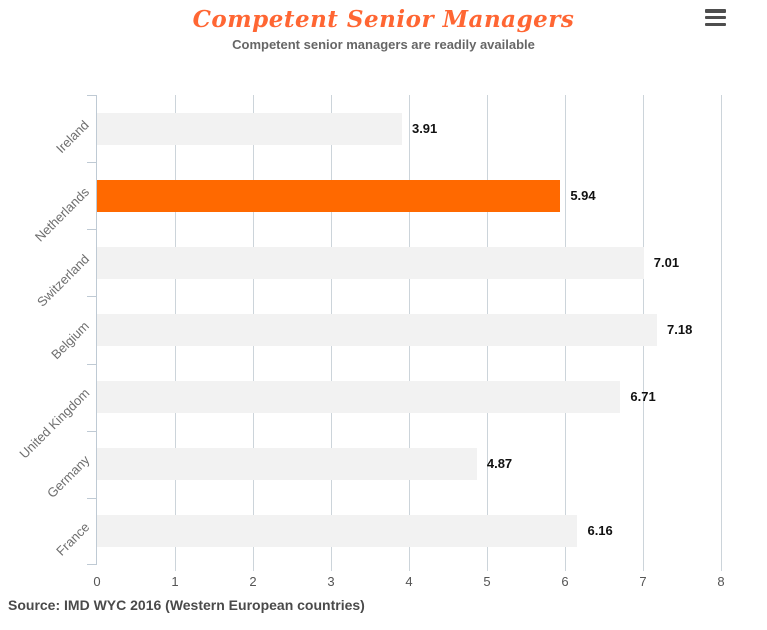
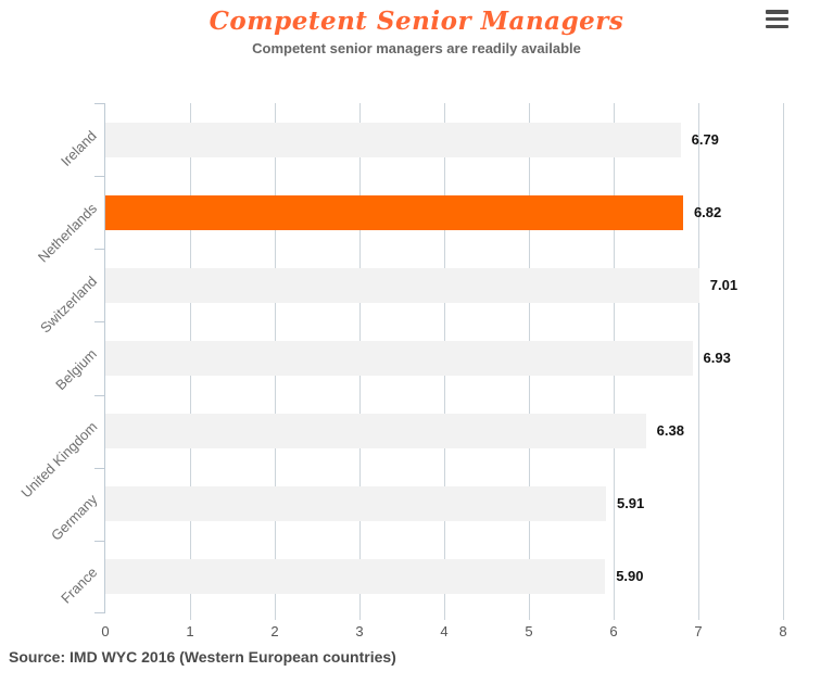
Ireland: 3.91 -> 6.79
Netherlands: 5.94 -> 6.82
Belgium: 7.18 -> 6.93
United Kingdom: 6.71 -> 6.38
Germany: 4.87 -> 5.91
France: 6.16 -> 5.90
